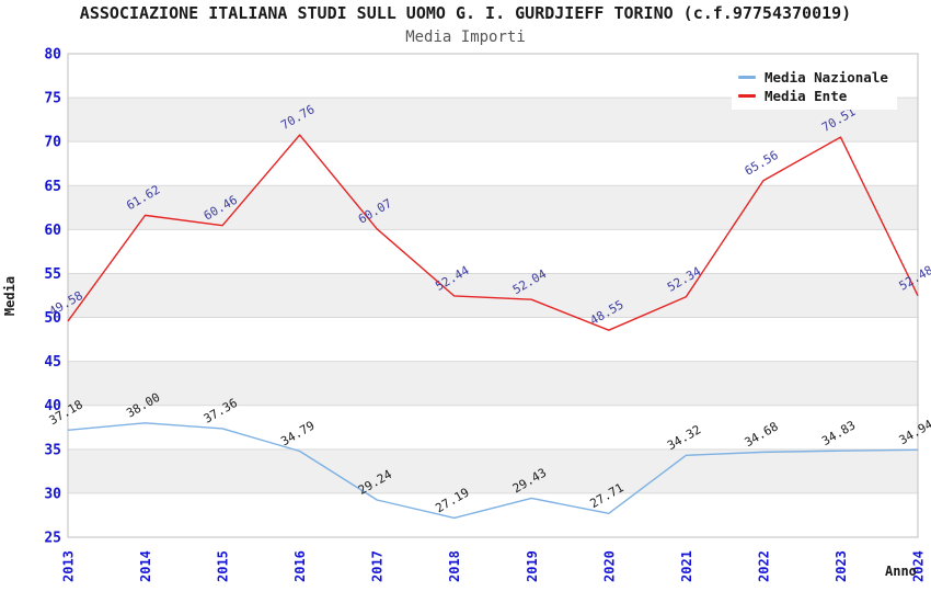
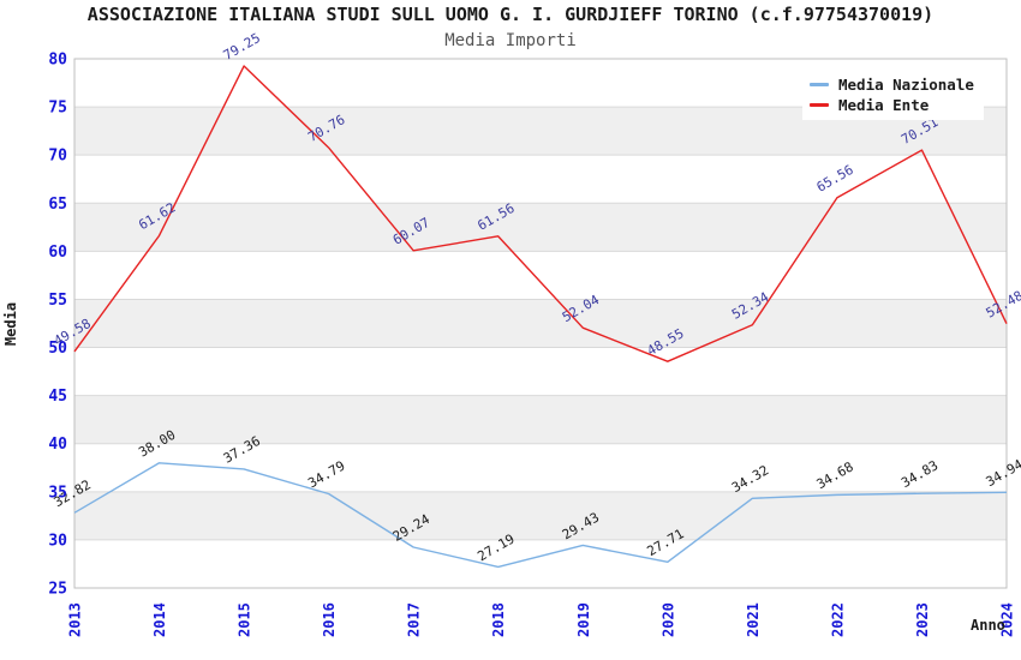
Media Nazionale/2013: 37.18 -> 32.82
Media Ente/2015: 60.46 -> 79.25
Media Ente/2018: 52.44 -> 61.56
